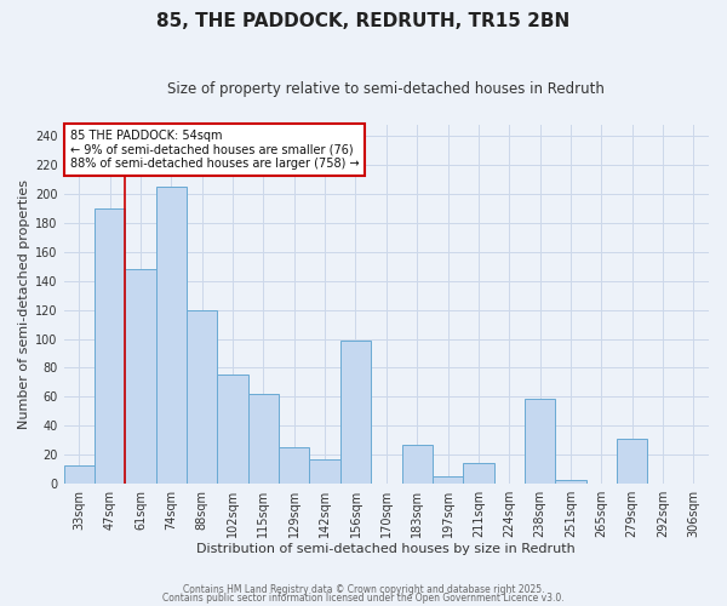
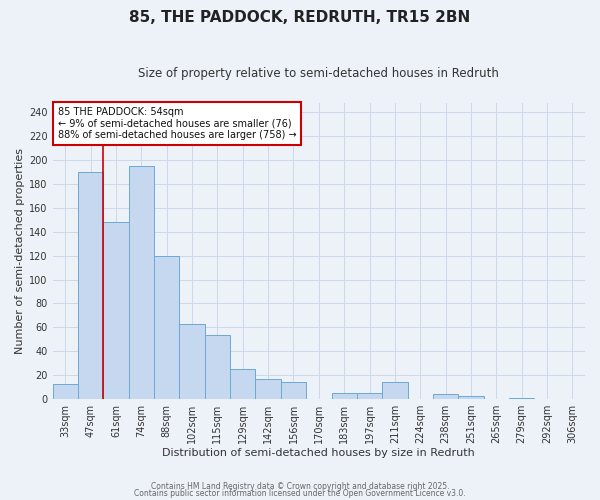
74sqm: 205 -> 195
102sqm: 75 -> 63
115sqm: 62 -> 54
156sqm: 99 -> 14
183sqm: 27 -> 5
238sqm: 59 -> 4
279sqm: 31 -> 1
